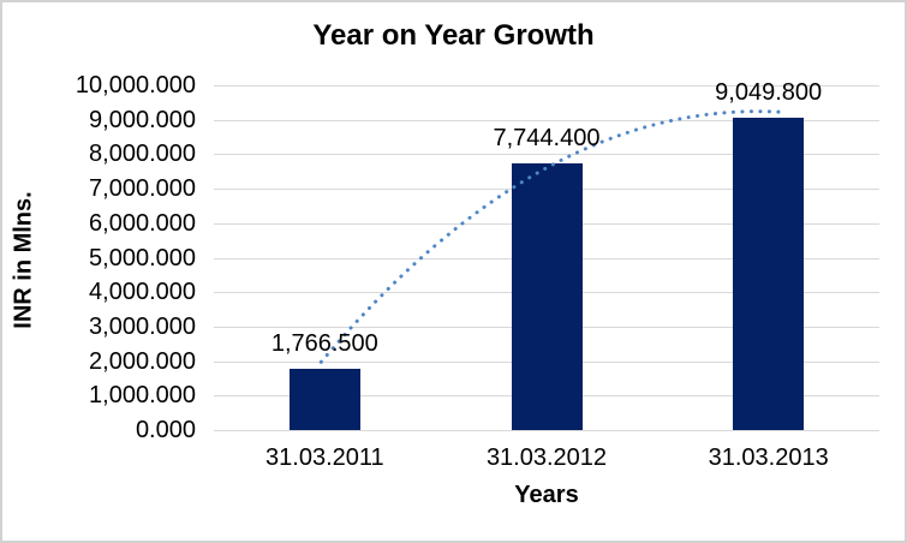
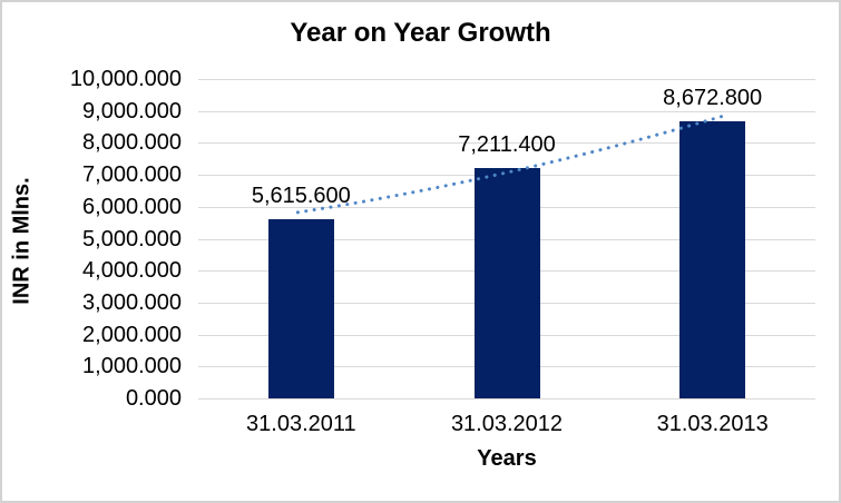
31.03.2011: 1,766.500 -> 5,615.600
31.03.2012: 7,744.400 -> 7,211.400
31.03.2013: 9,049.800 -> 8,672.800
